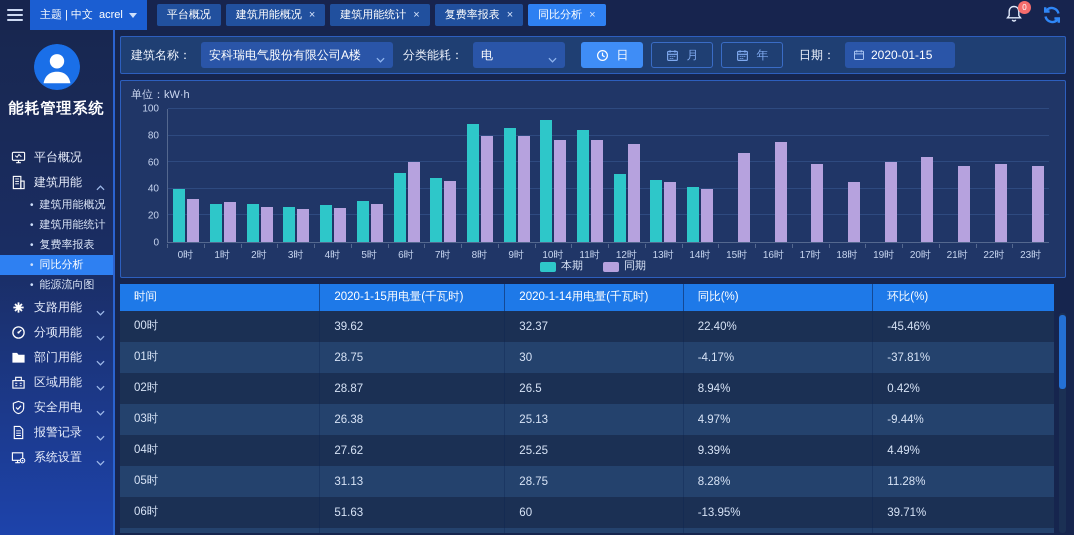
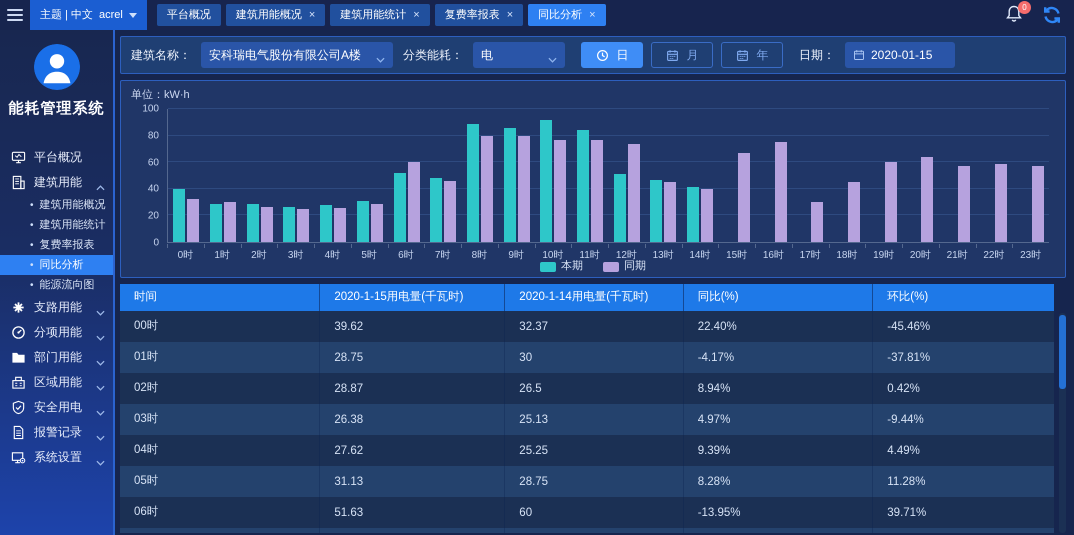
同期/17时: 58 -> 30
